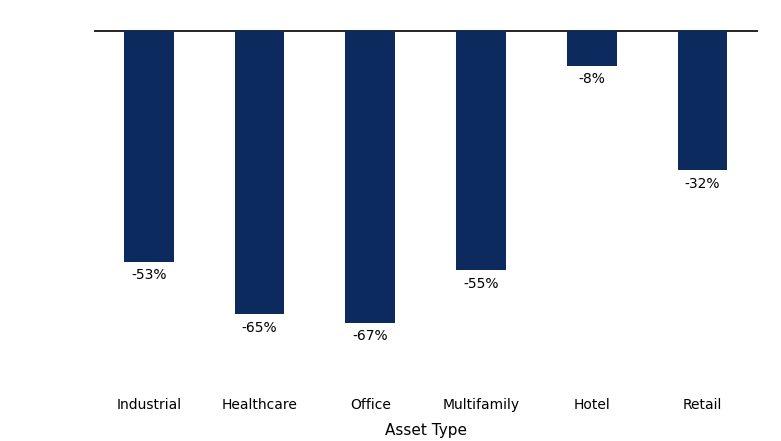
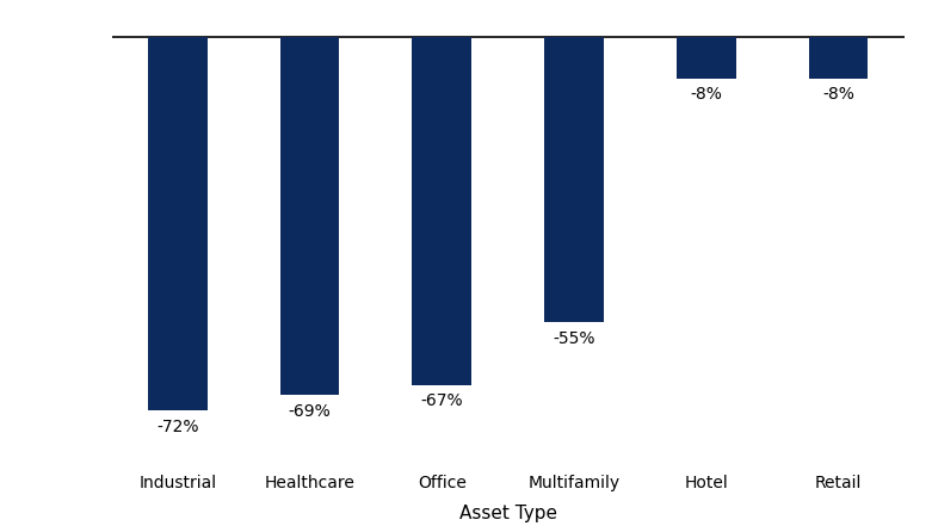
Industrial: -53% -> -72%
Healthcare: -65% -> -69%
Retail: -32% -> -8%
